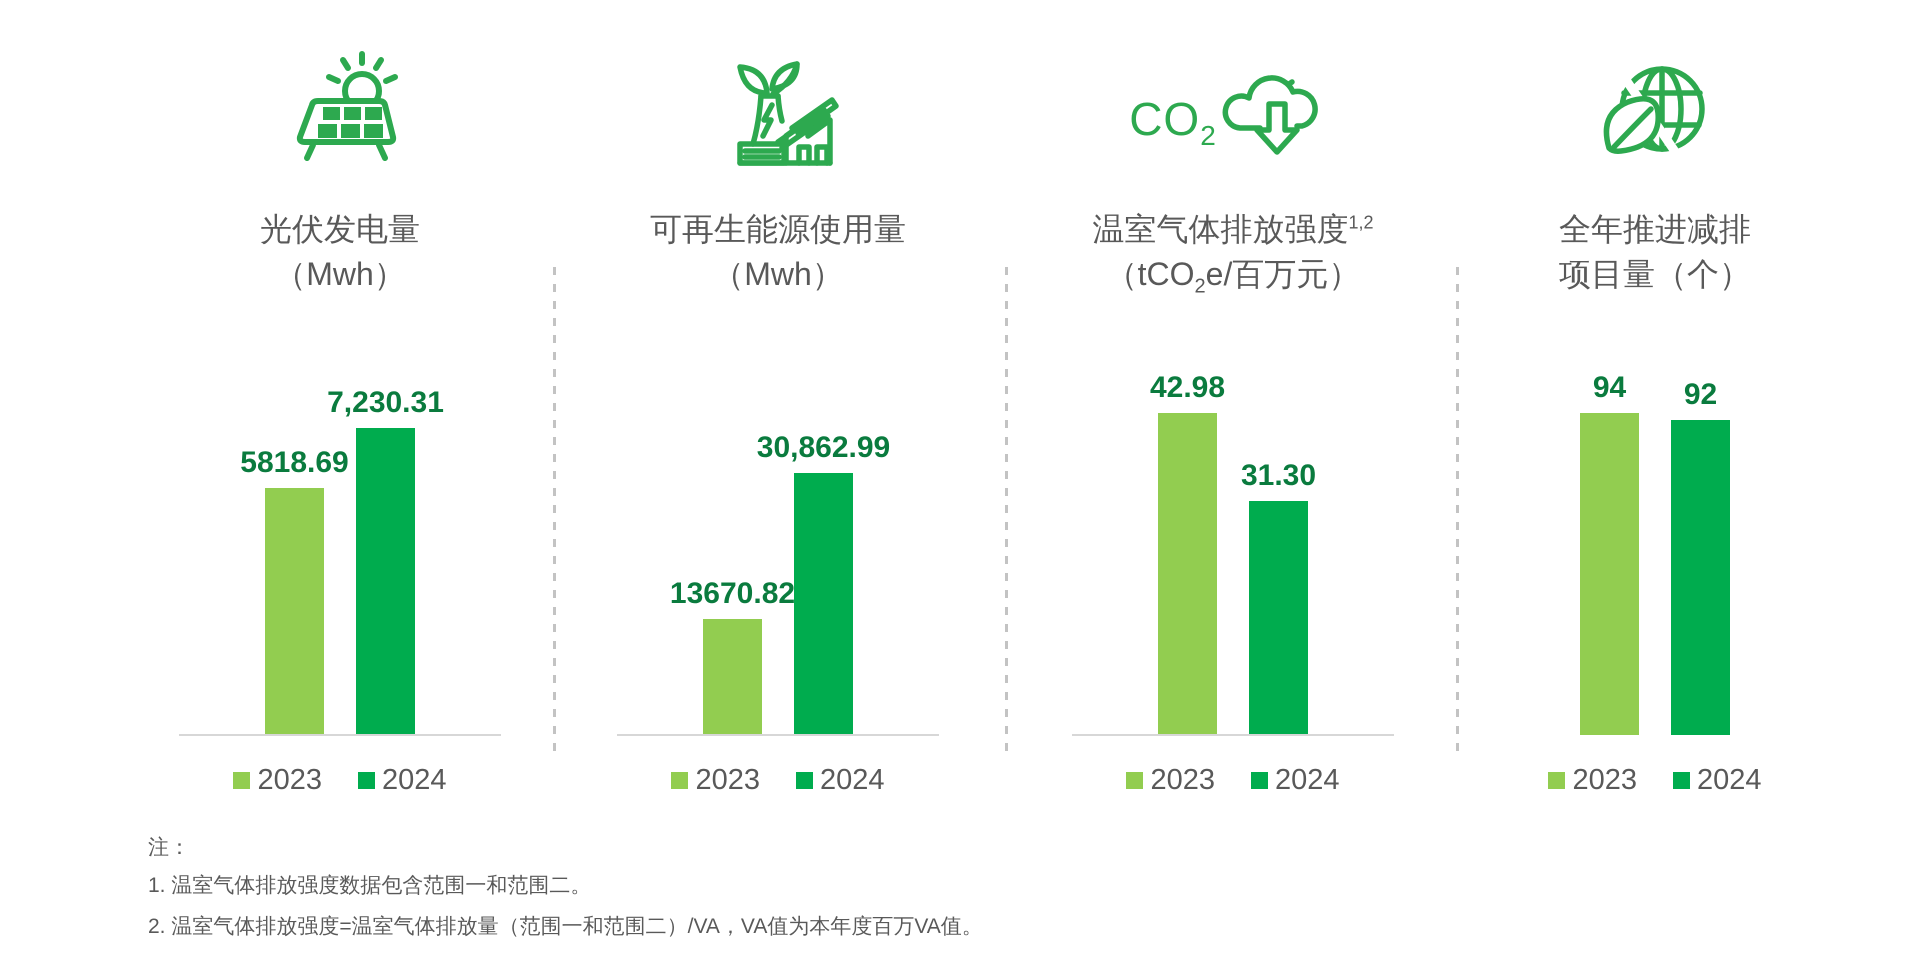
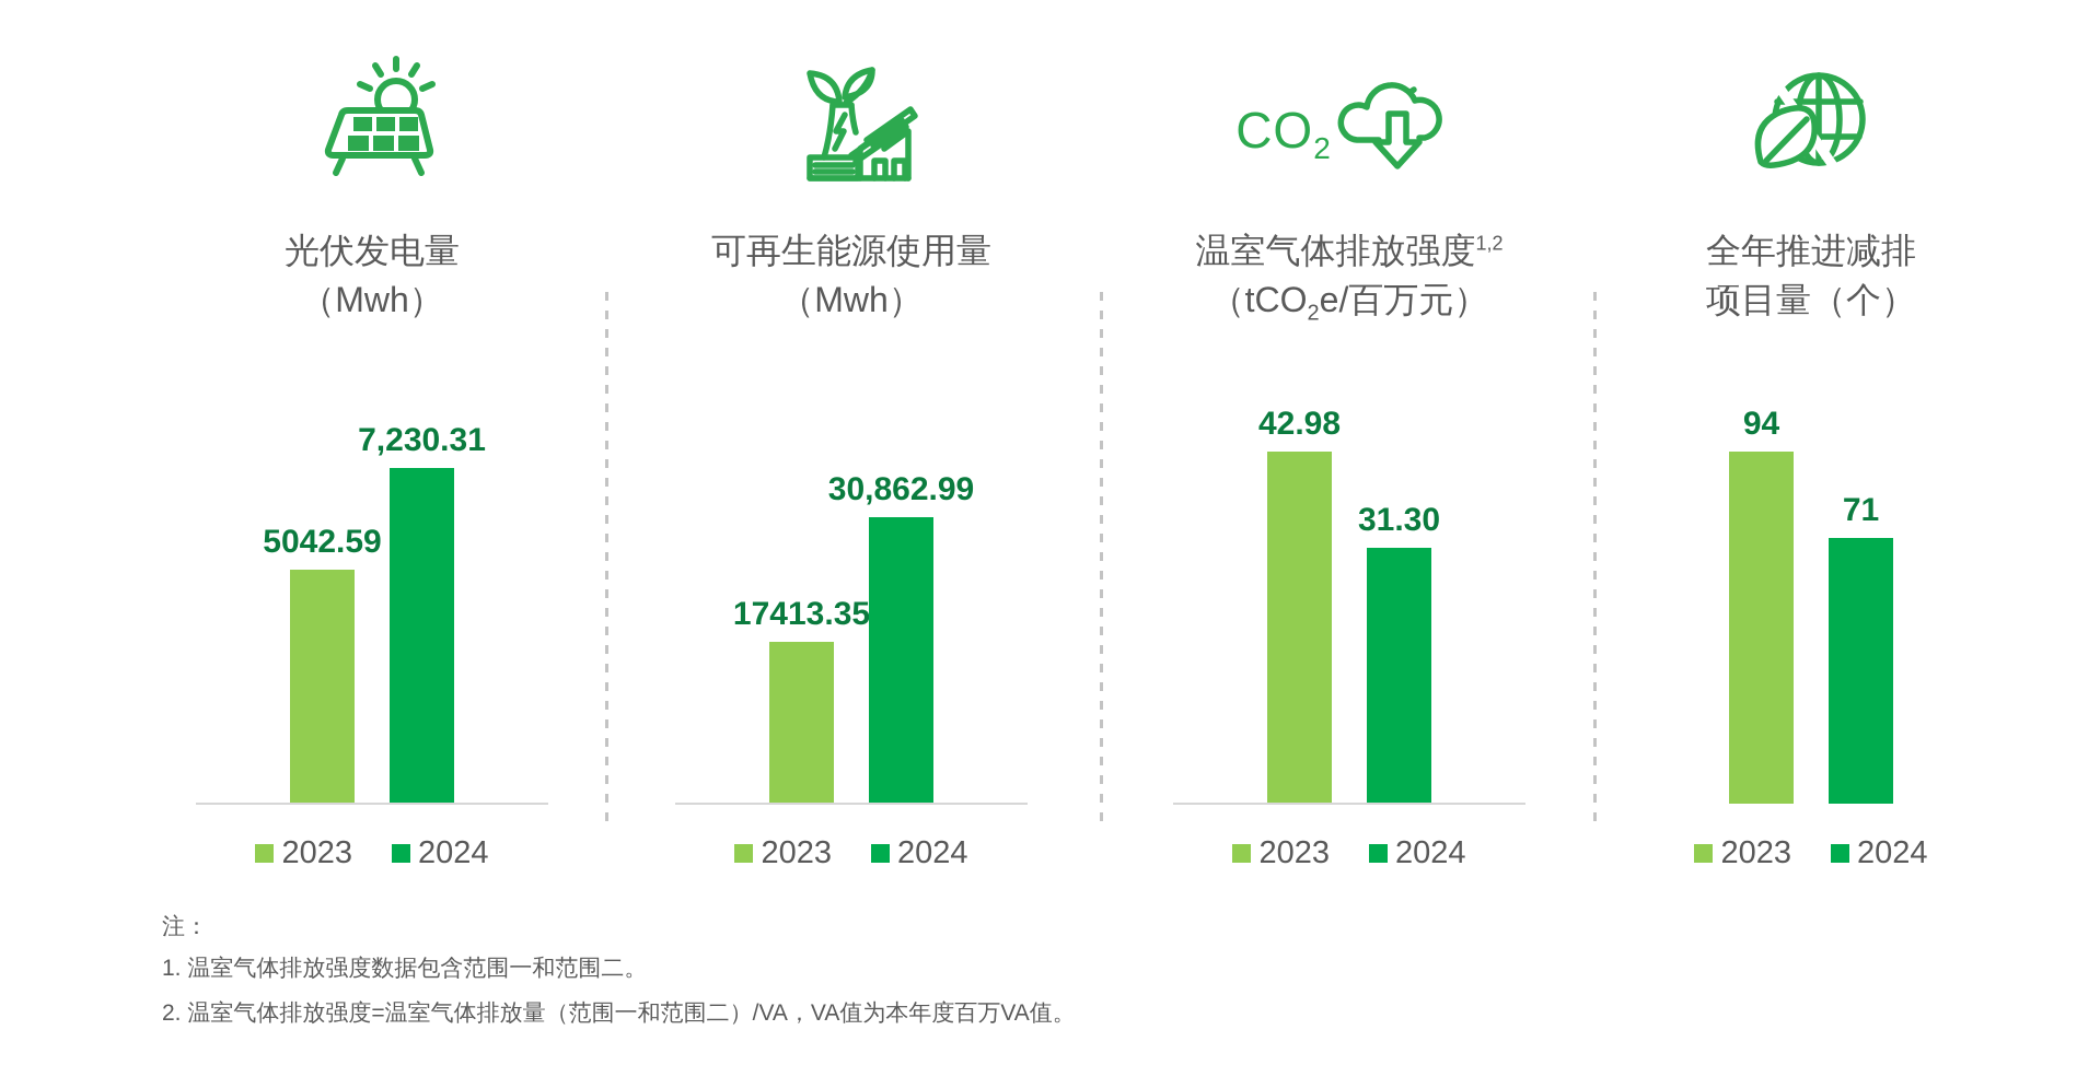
光伏发电量（Mwh）/2023: 5818.69 -> 5042.59
可再生能源使用量（Mwh）/2023: 13670.82 -> 17413.35
全年推进减排项目量（个）/2024: 92 -> 71
